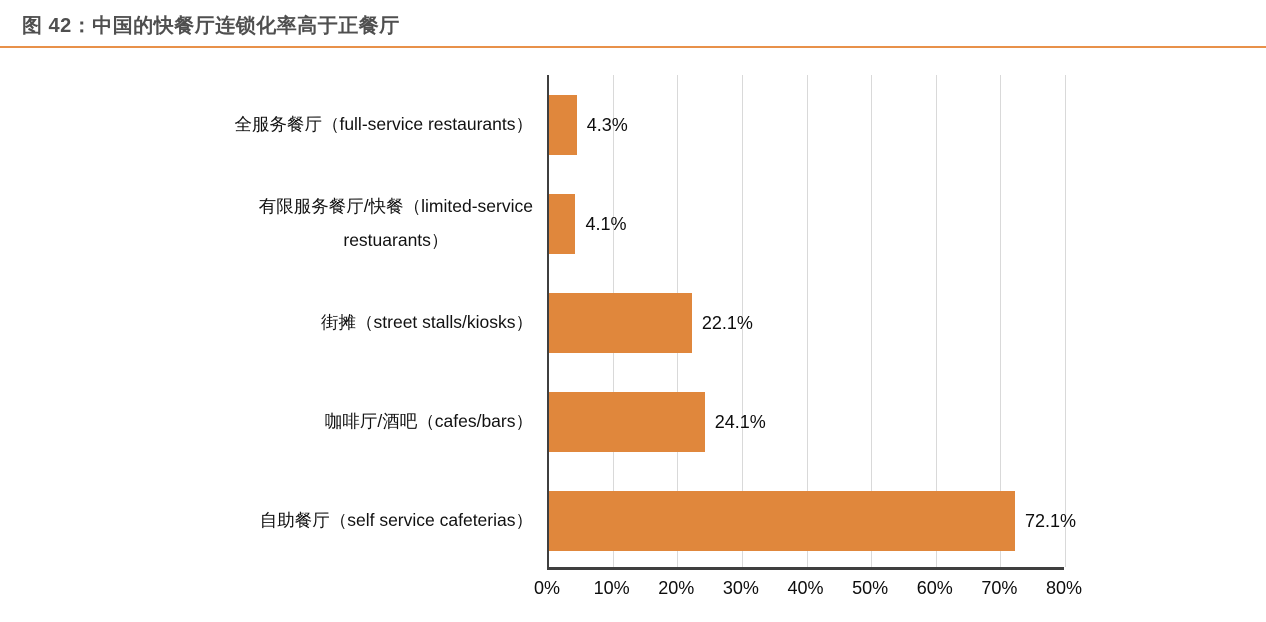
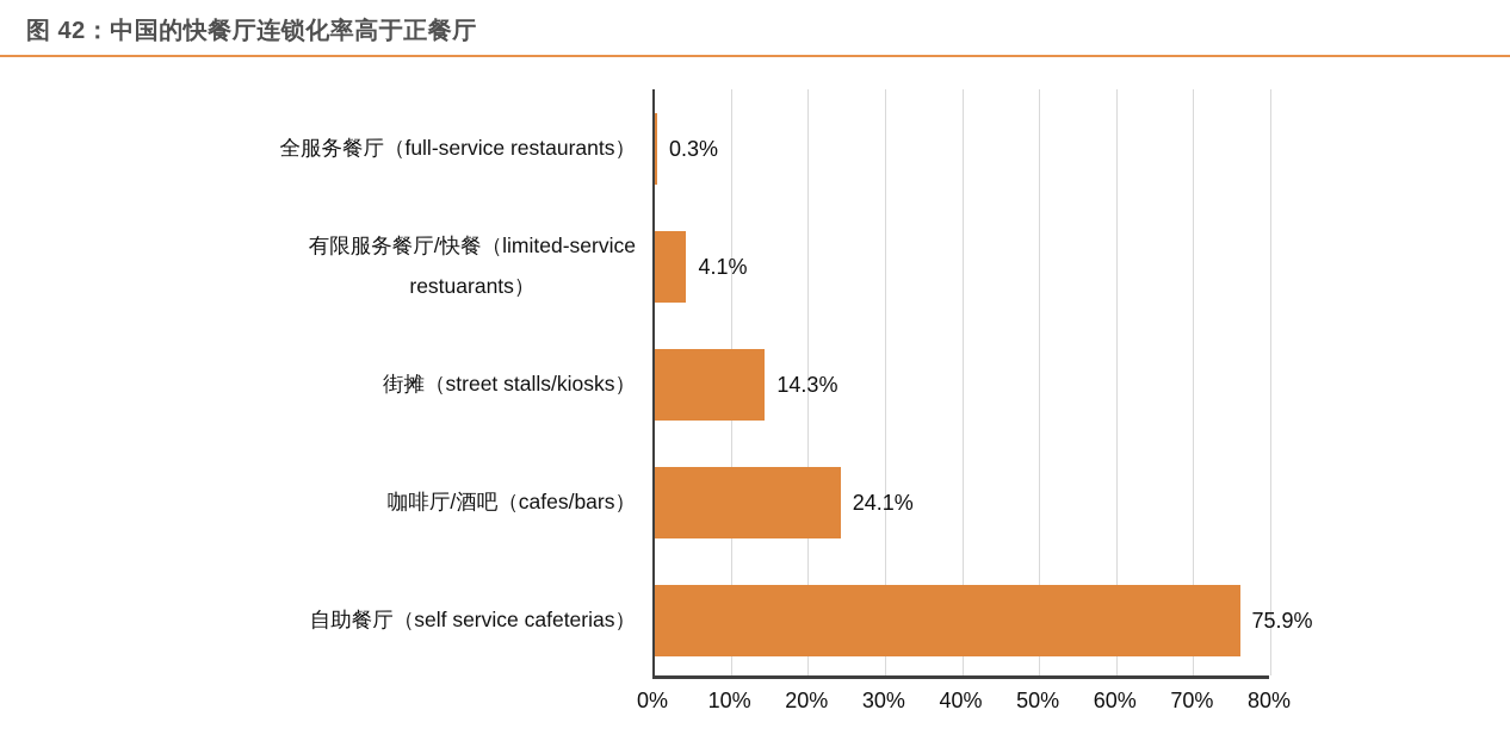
全服务餐厅（full-service restaurants）: 4.3% -> 0.3%
街摊（street stalls/kiosks）: 22.1% -> 14.3%
自助餐厅（self service cafeterias）: 72.1% -> 75.9%
